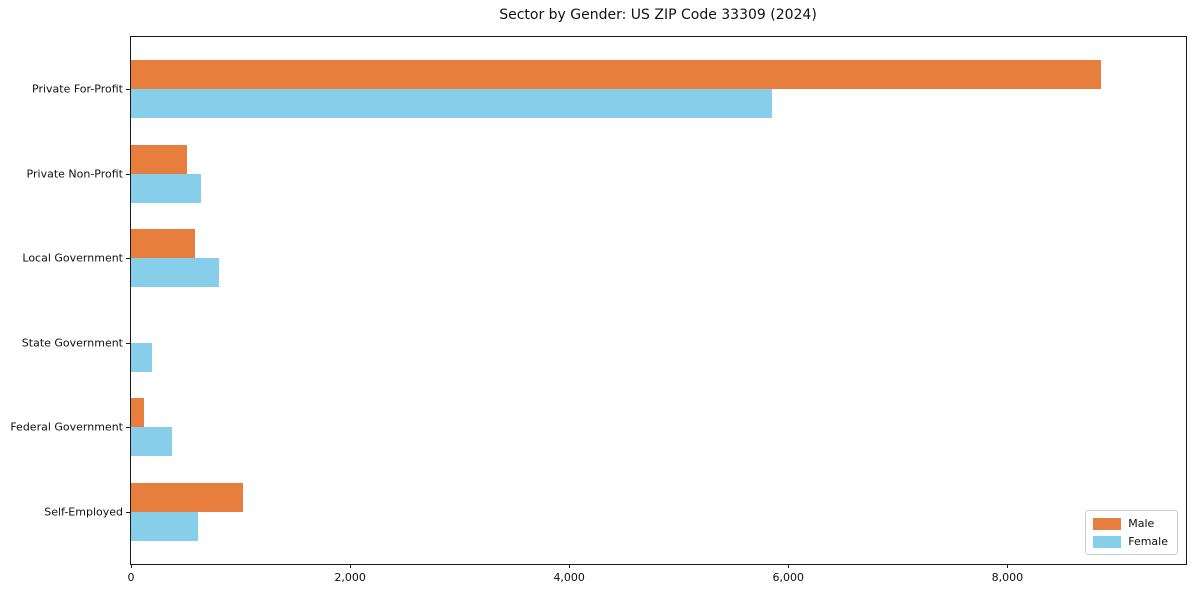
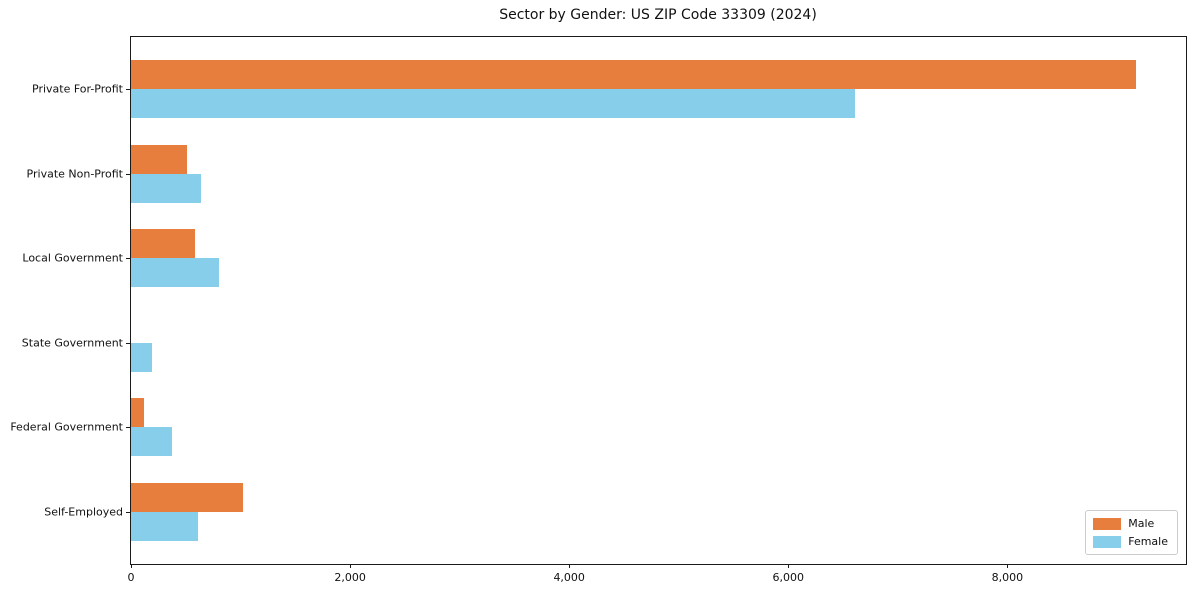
Male/Private For-Profit: 8850 -> 9170
Female/Private For-Profit: 5850 -> 6610
